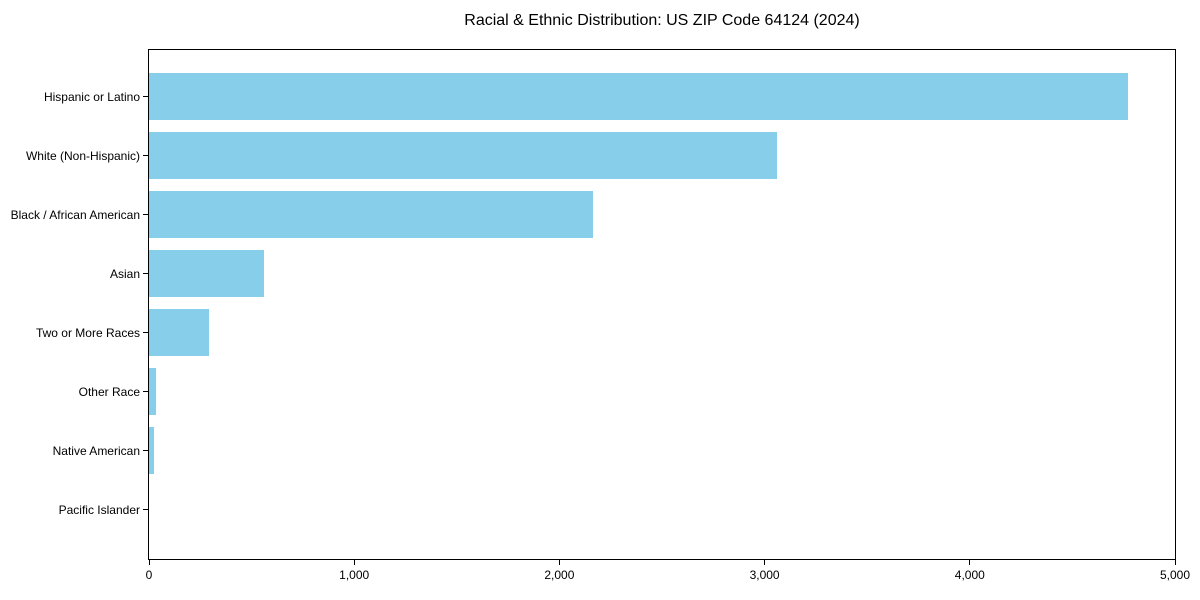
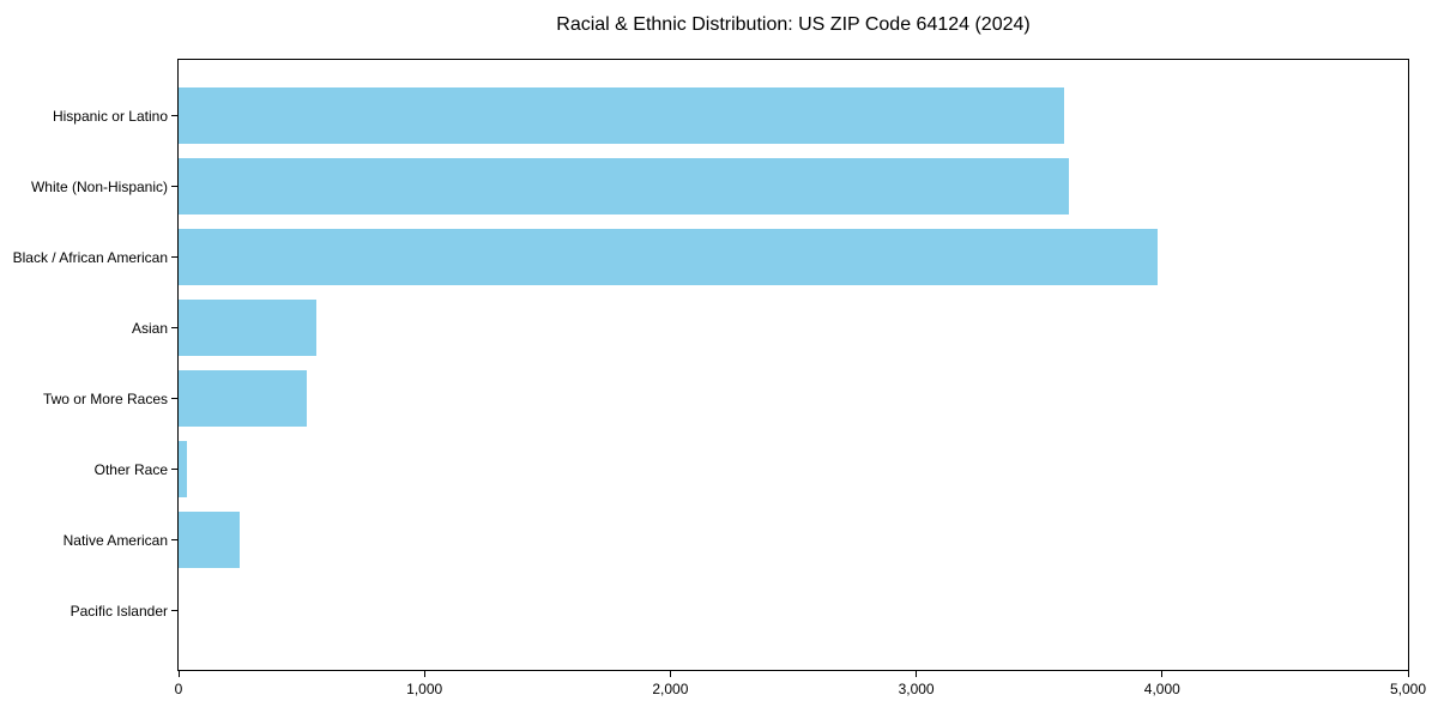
Hispanic or Latino: 4770 -> 3600
White (Non-Hispanic): 3060 -> 3620
Black / African American: 2160 -> 3980
Two or More Races: 290 -> 520
Native American: 30 -> 250
